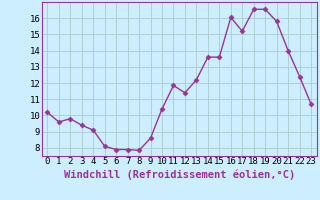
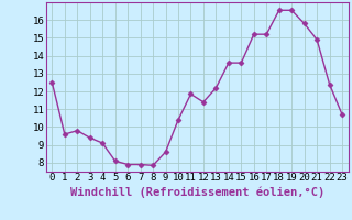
0: 10.2 -> 12.5
16: 16.1 -> 15.2
21: 14.0 -> 14.9
